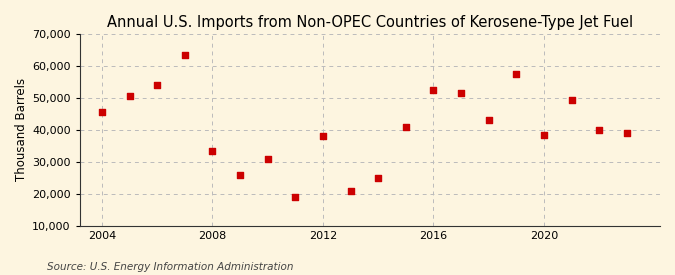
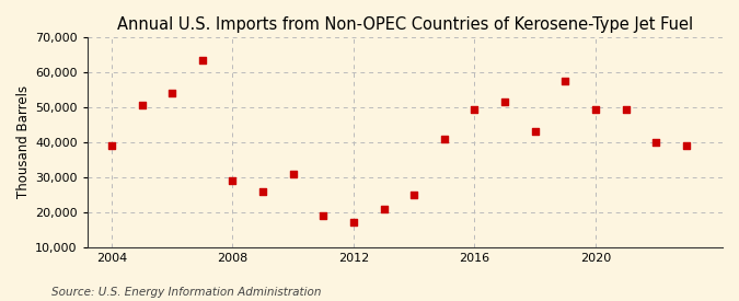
2004: 45,500 -> 39,000
2008: 33,500 -> 29,000
2012: 38,000 -> 17,000
2016: 52,500 -> 49,500
2020: 38,500 -> 49,500
